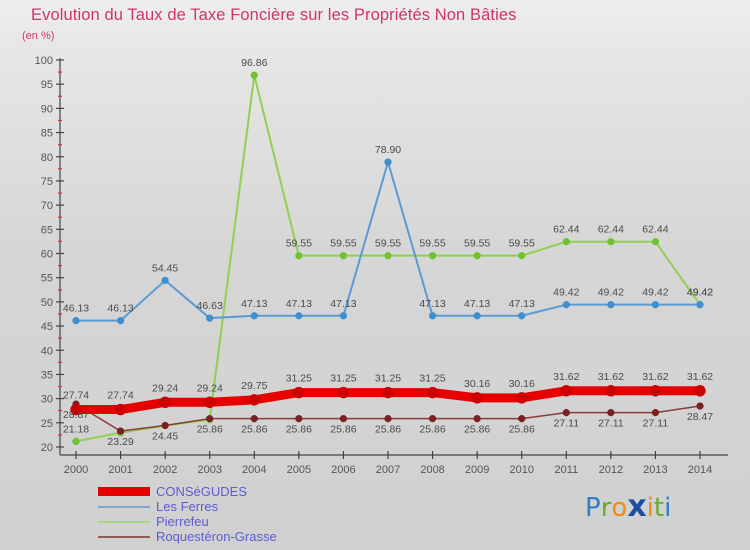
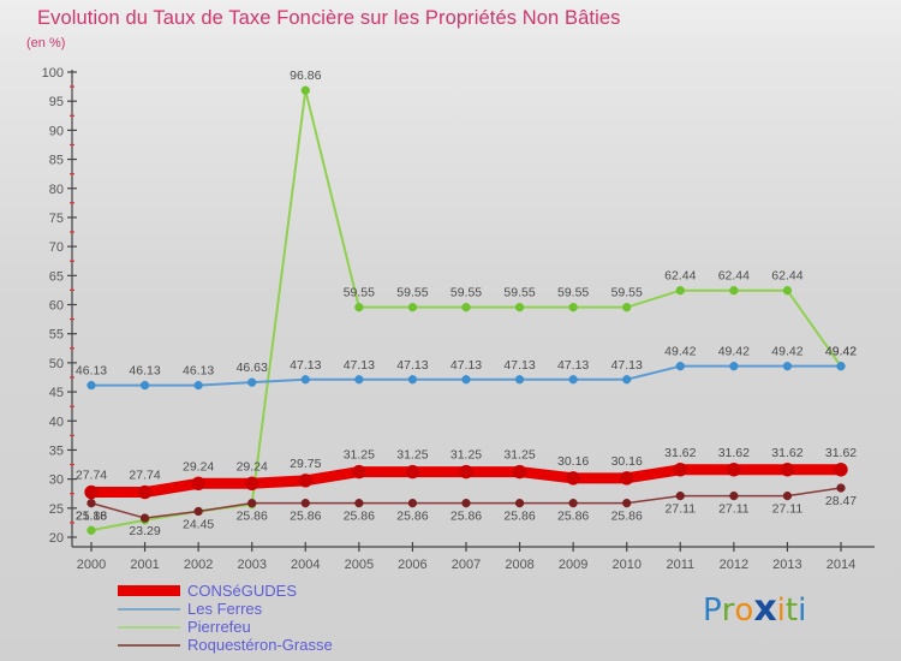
Roquestéron-Grasse/2000: 28.87 -> 25.86
Les Ferres/2002: 54.45 -> 46.13
Les Ferres/2007: 78.90 -> 47.13
